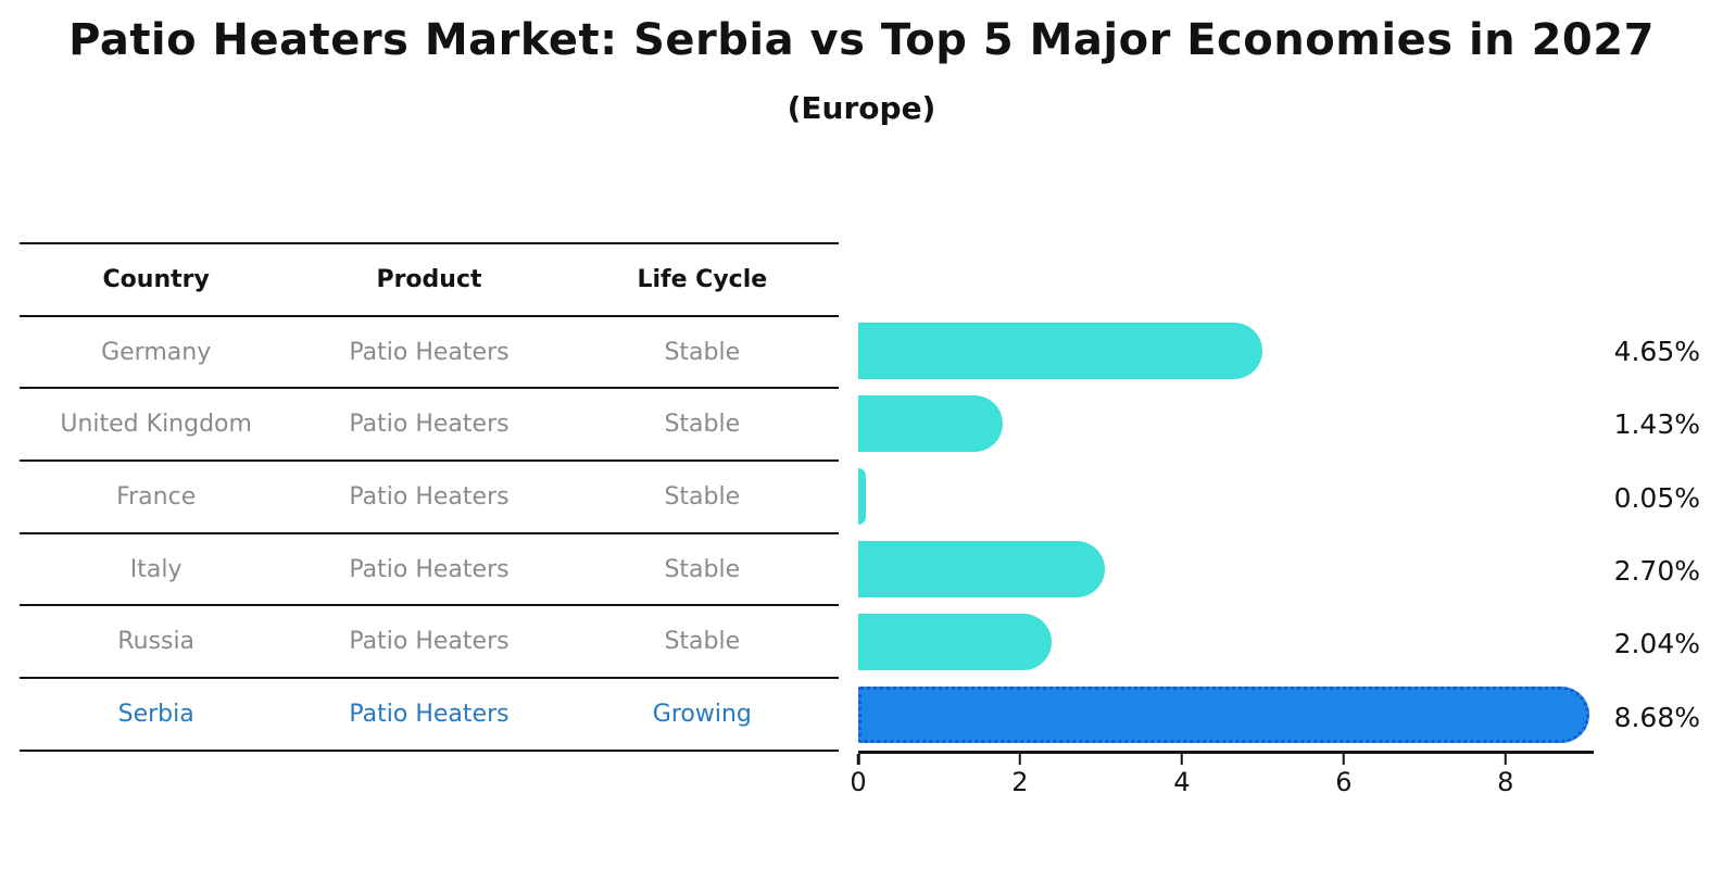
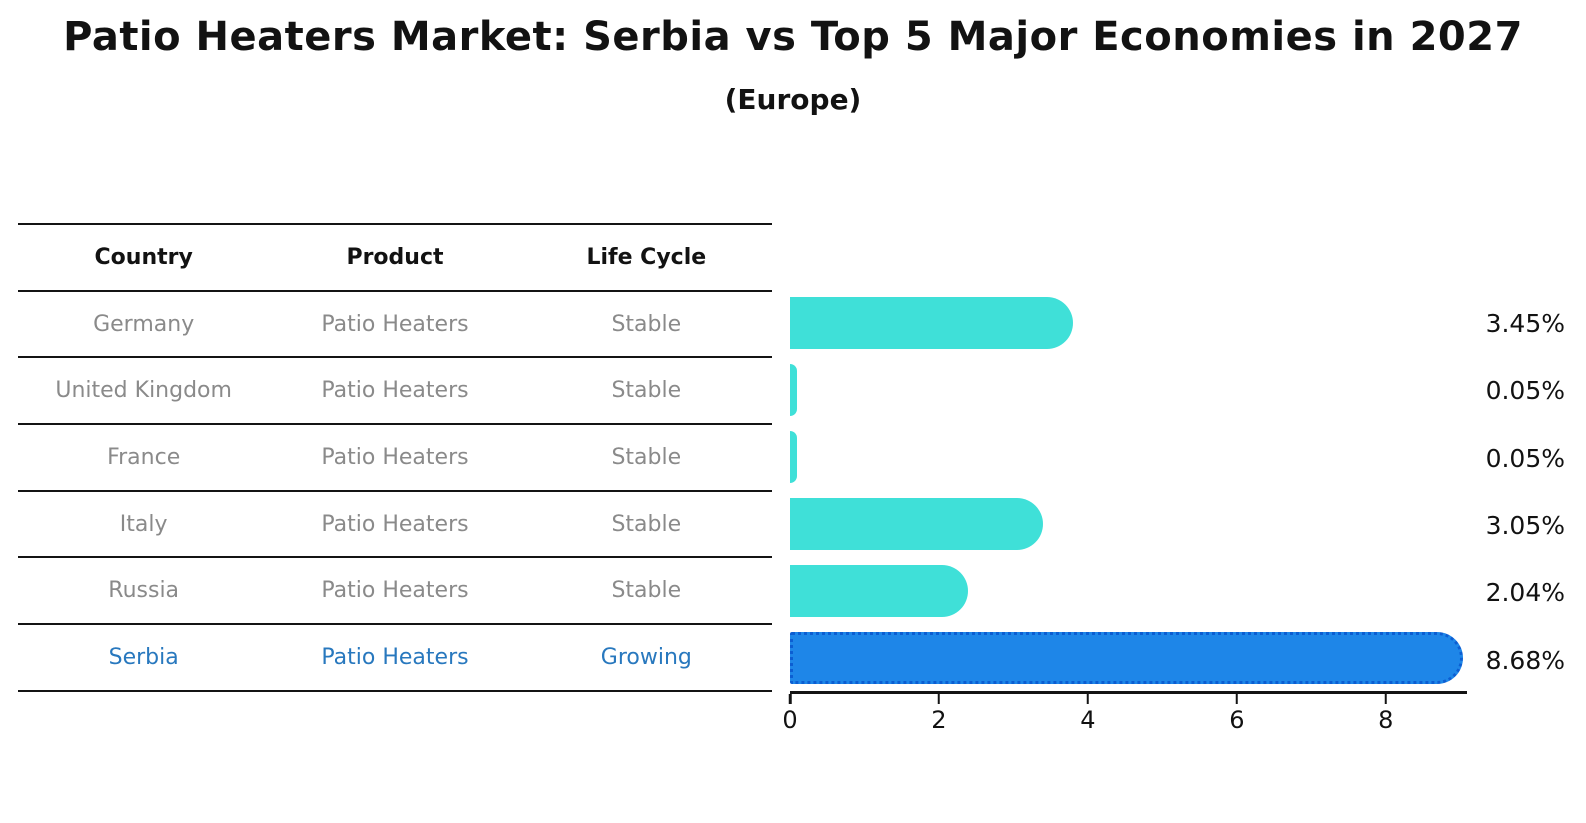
Germany: 4.65% -> 3.45%
United Kingdom: 1.43% -> 0.05%
Italy: 2.70% -> 3.05%
